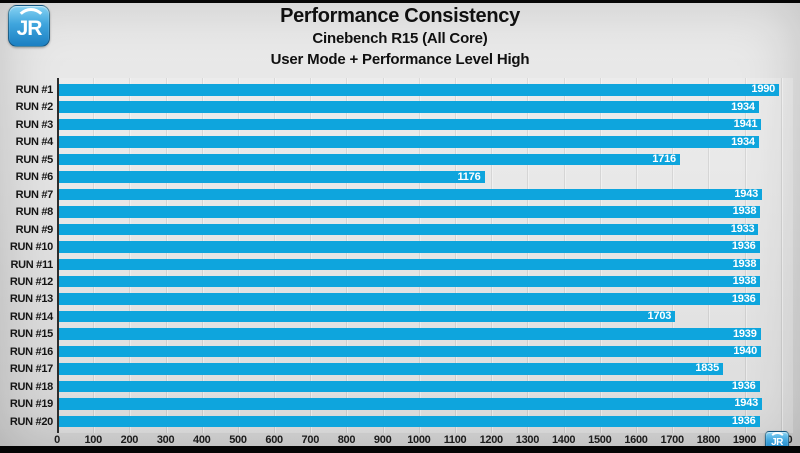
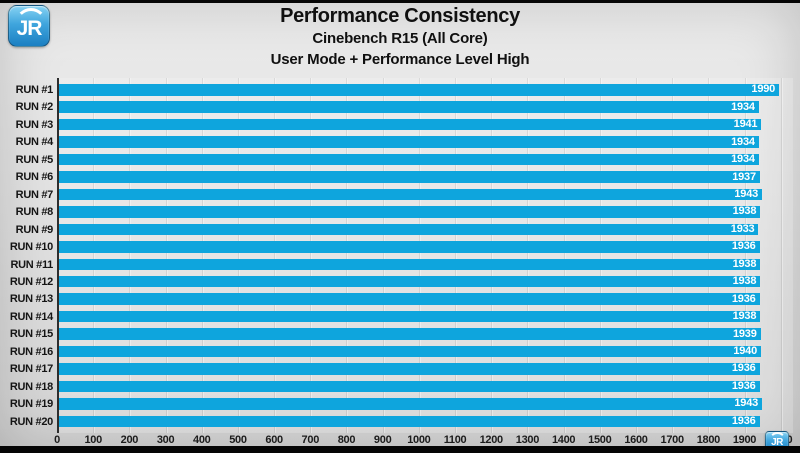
RUN #5: 1716 -> 1934
RUN #6: 1176 -> 1937
RUN #14: 1703 -> 1938
RUN #17: 1835 -> 1936
